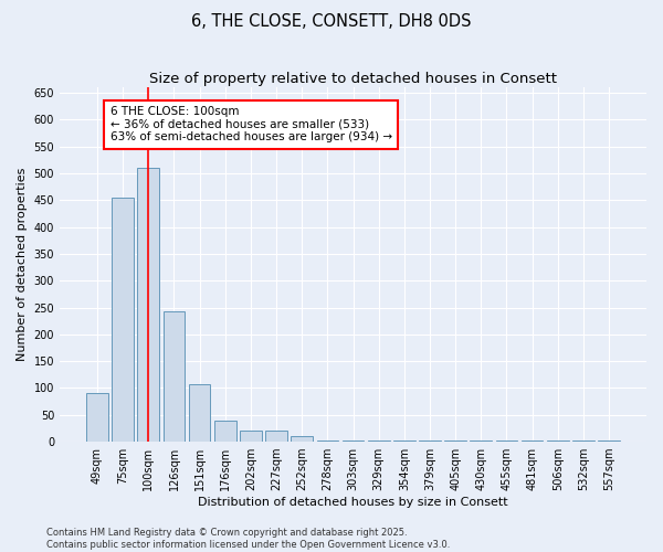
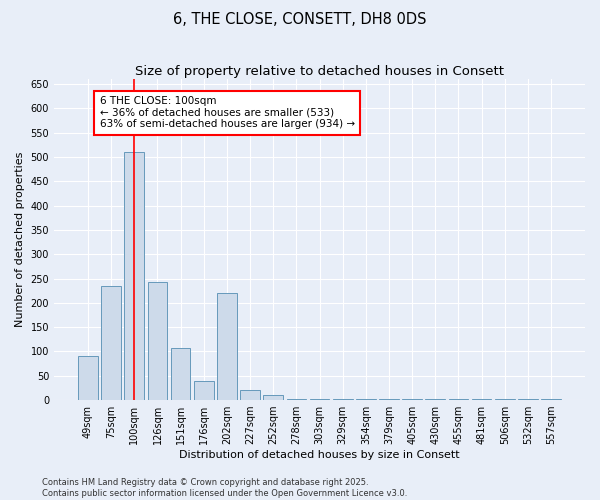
75sqm: 455 -> 235
202sqm: 20 -> 220
